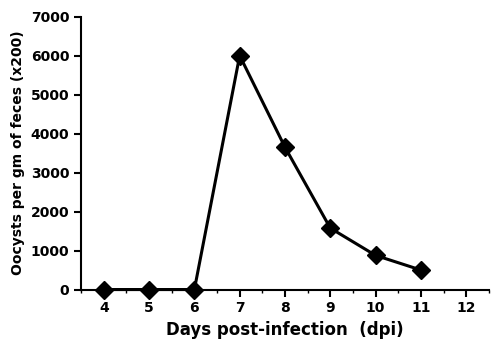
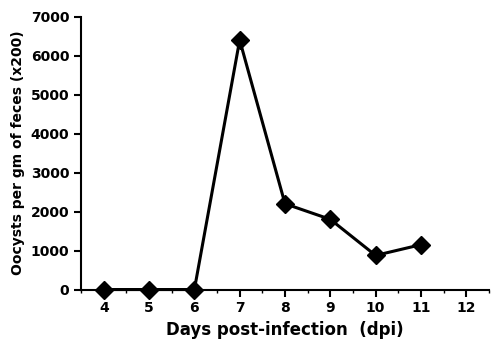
7: 6000 -> 6400
8: 3650 -> 2200
9: 1580 -> 1800
11: 500 -> 1150
